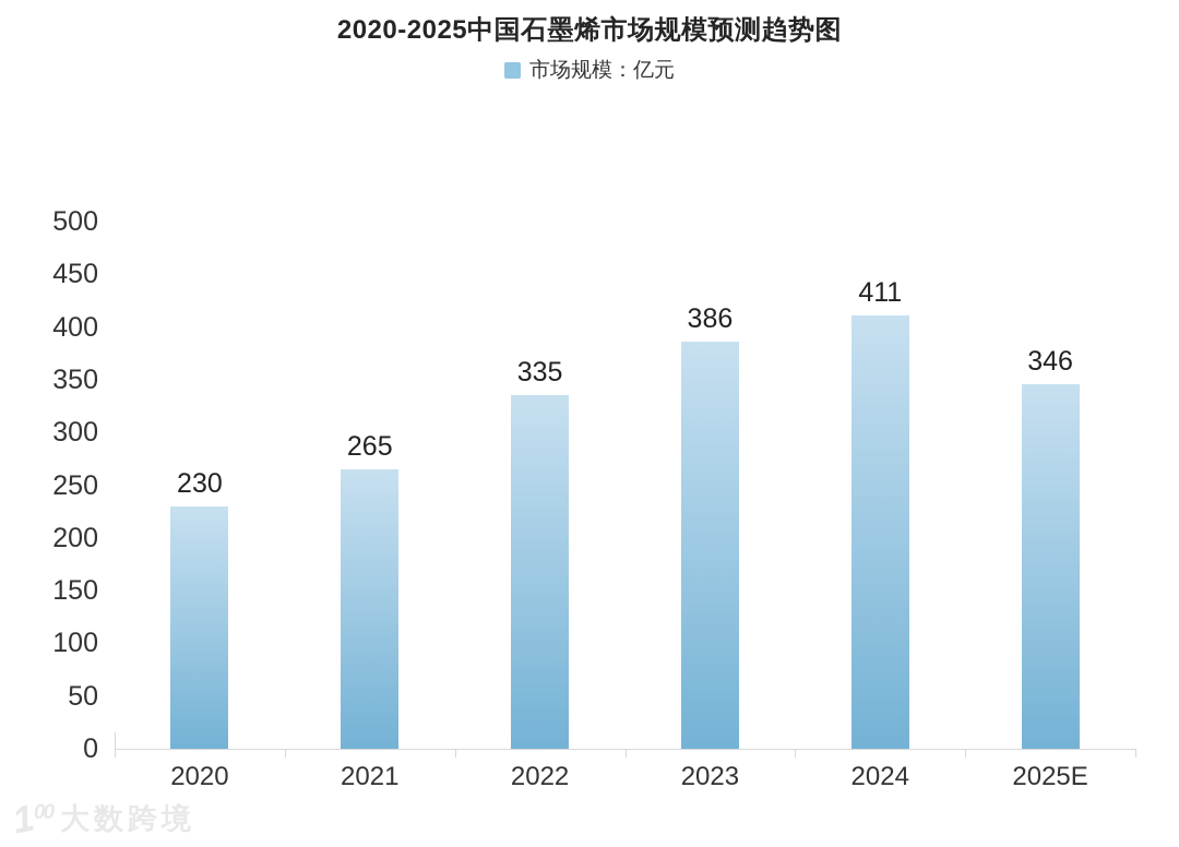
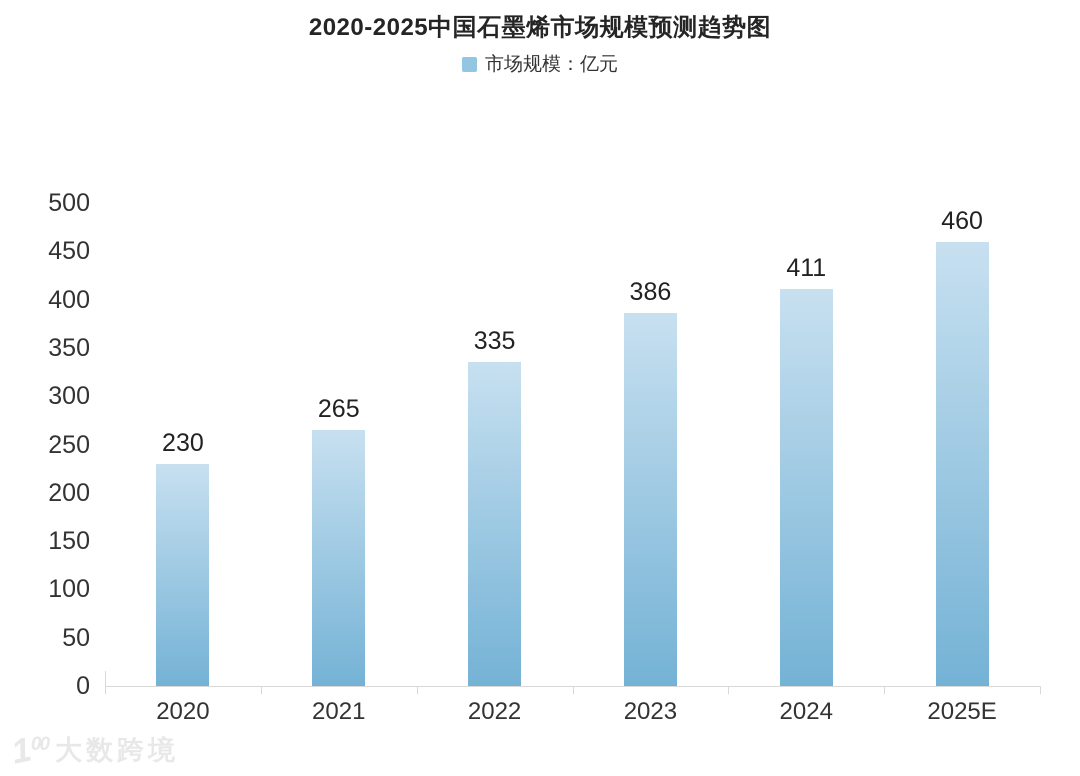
2025E: 346 -> 460
